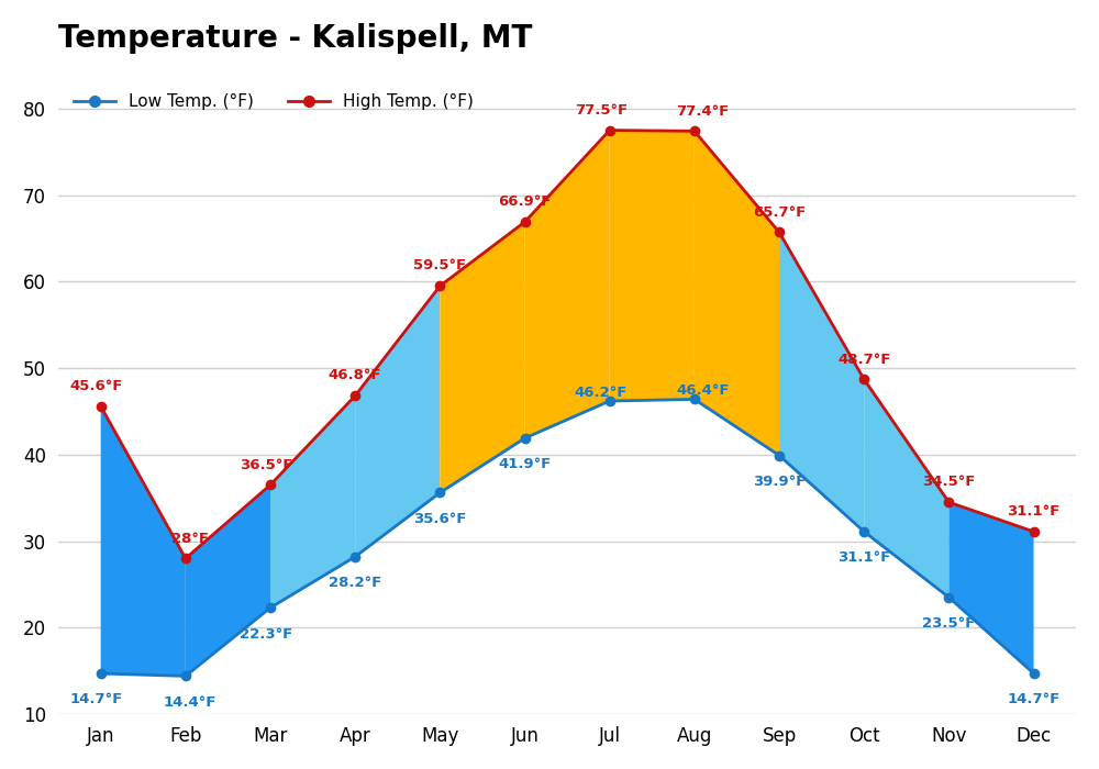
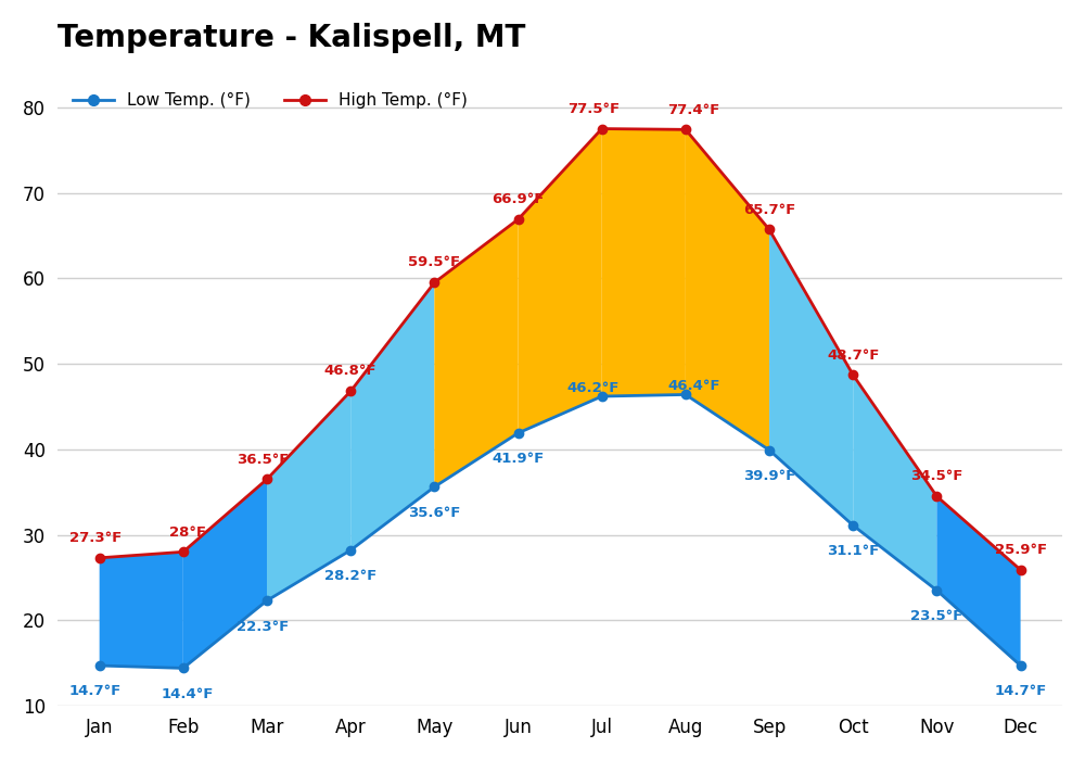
High Temp. (°F)/Jan: 45.6°F -> 27.3°F
High Temp. (°F)/Dec: 31.1°F -> 25.9°F
